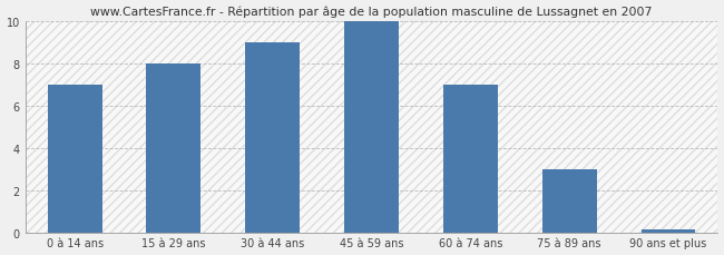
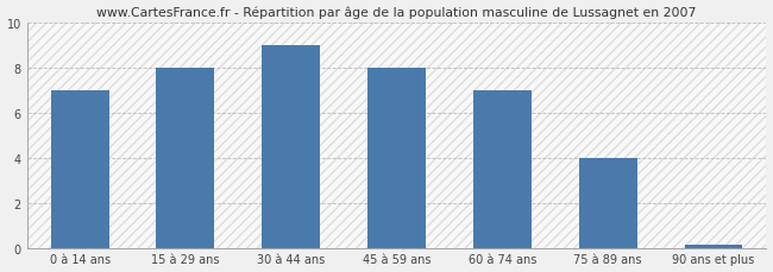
45 à 59 ans: 10.0 -> 8.0
75 à 89 ans: 3.0 -> 4.0
